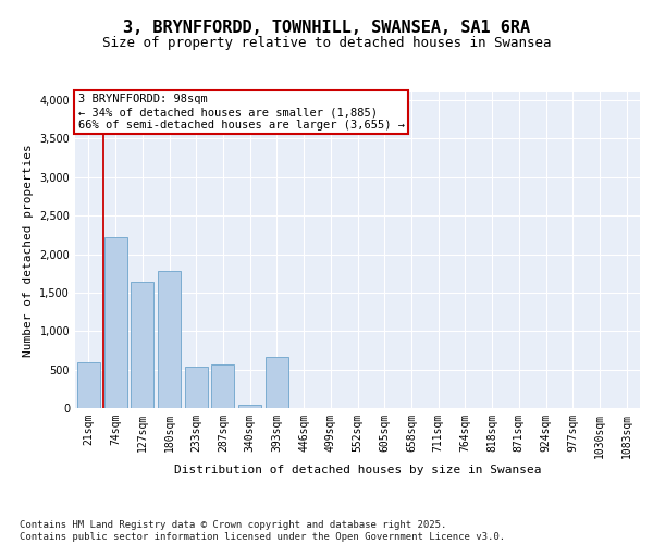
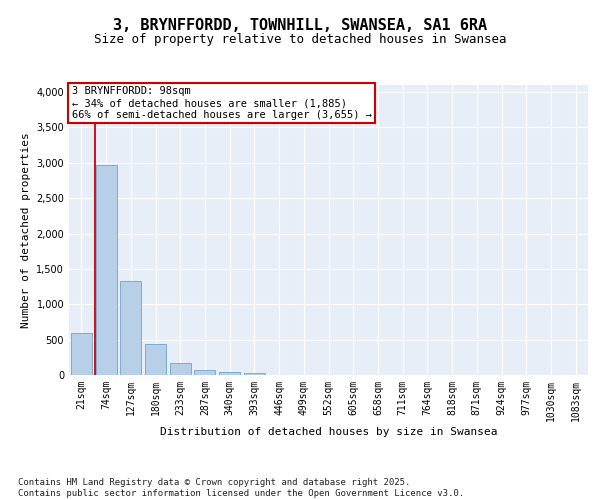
74sqm: 2,220 -> 2,970
127sqm: 1,640 -> 1,330
180sqm: 1,780 -> 440
233sqm: 540 -> 180
287sqm: 560 -> 60
393sqm: 660 -> 20
